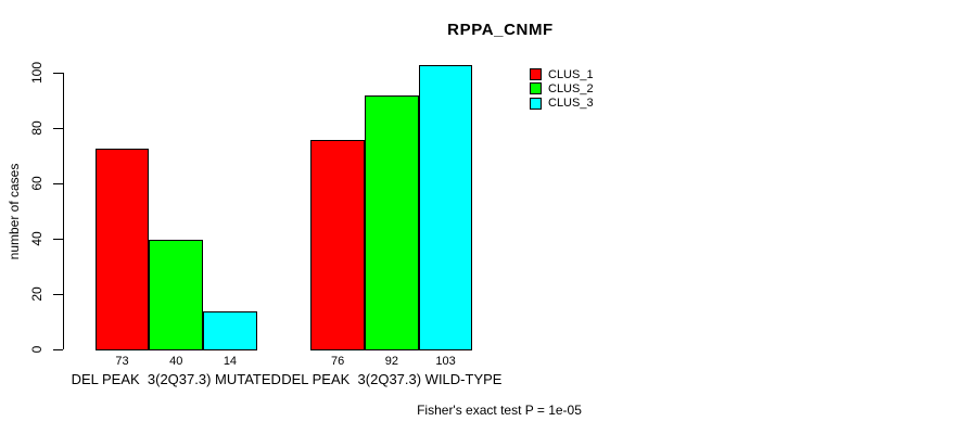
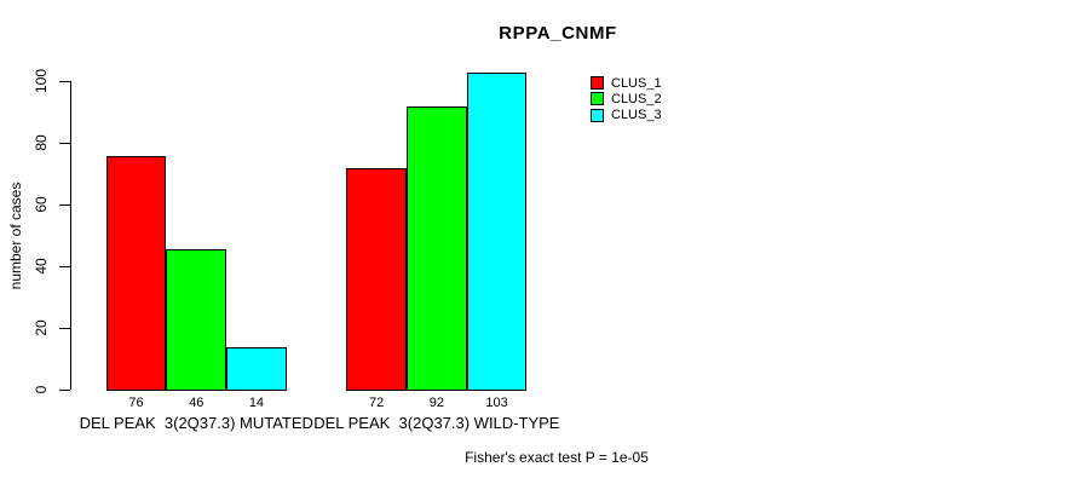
CLUS_1/DEL PEAK 3(2Q37.3) MUTATED: 73 -> 76
CLUS_2/DEL PEAK 3(2Q37.3) MUTATED: 40 -> 46
CLUS_1/DEL PEAK 3(2Q37.3) WILD-TYPE: 76 -> 72
